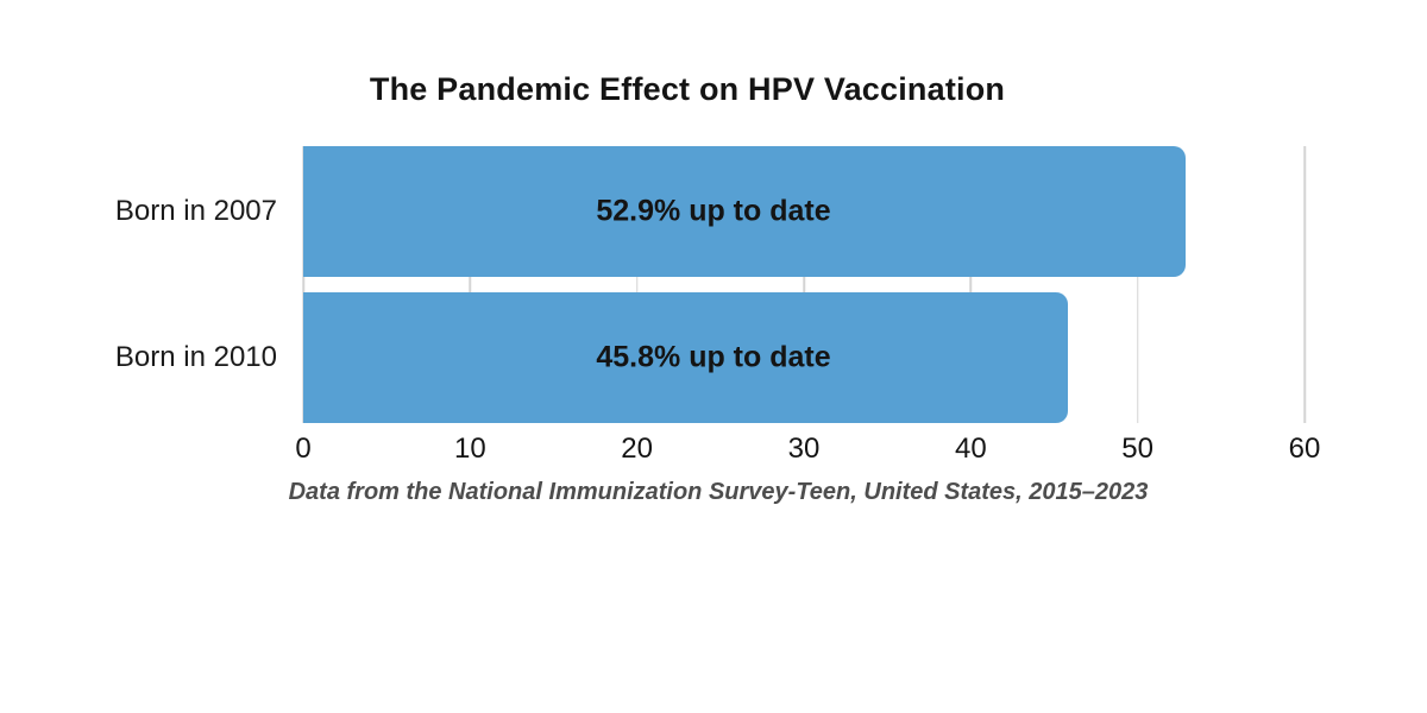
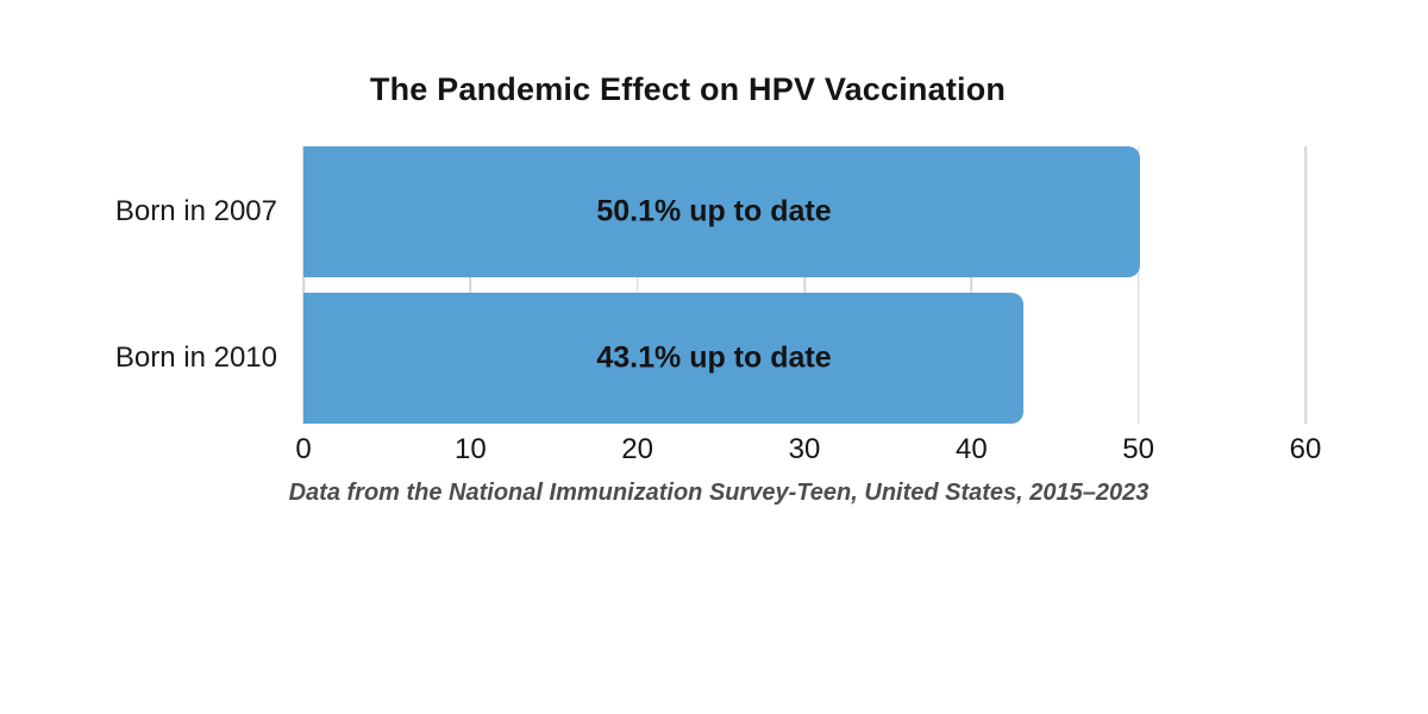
Born in 2007: 52.9% -> 50.1%
Born in 2010: 45.8% -> 43.1%
